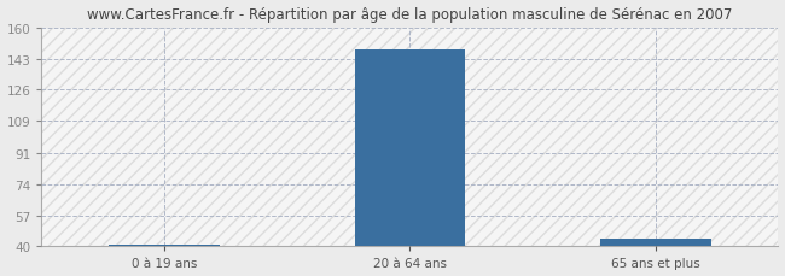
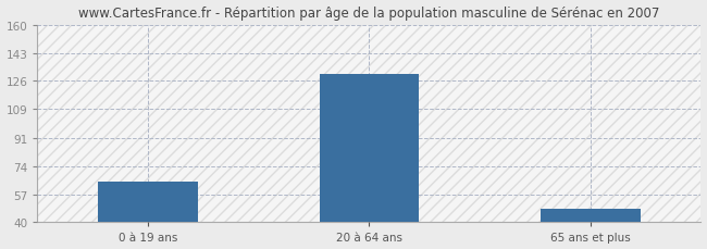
0 à 19 ans: 41 -> 65
20 à 64 ans: 148 -> 130
65 ans et plus: 44 -> 48
